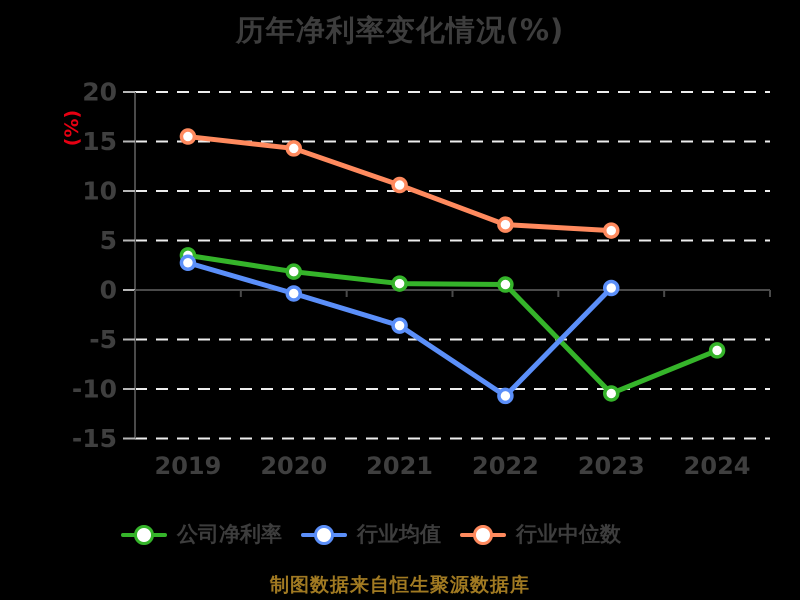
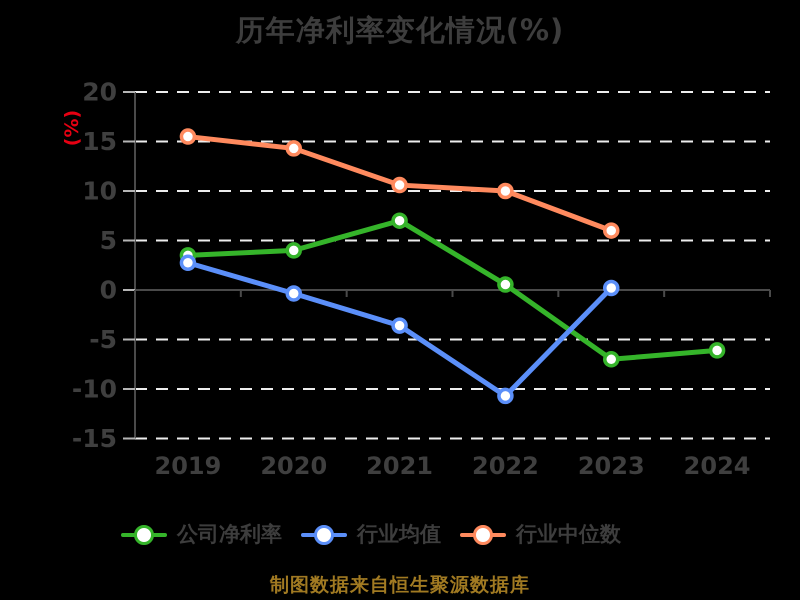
公司净利率/2020: 2 -> 4
公司净利率/2021: 1 -> 7
行业中位数/2022: 7 -> 10
公司净利率/2023: -10 -> -7
